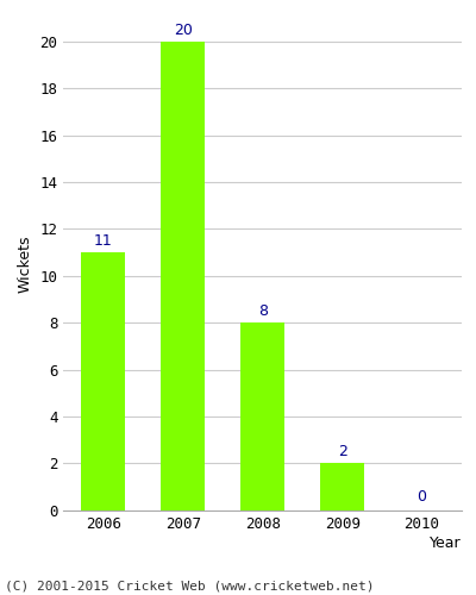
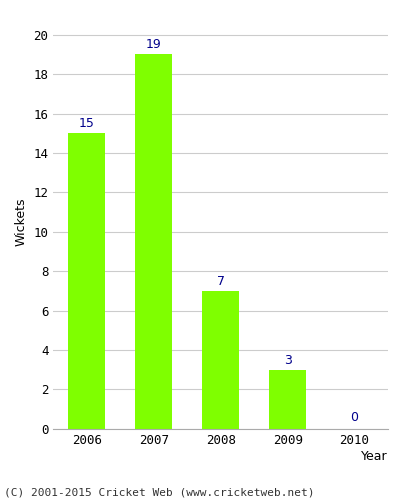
2006: 11 -> 15
2007: 20 -> 19
2008: 8 -> 7
2009: 2 -> 3
